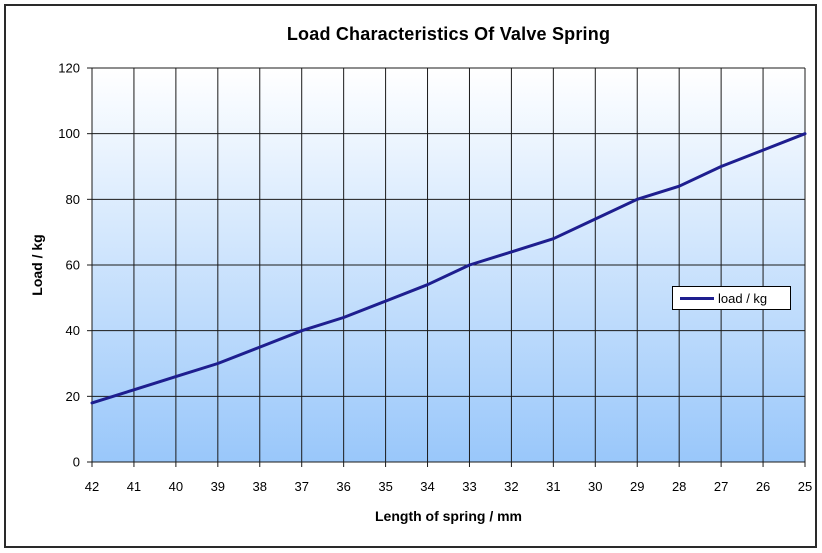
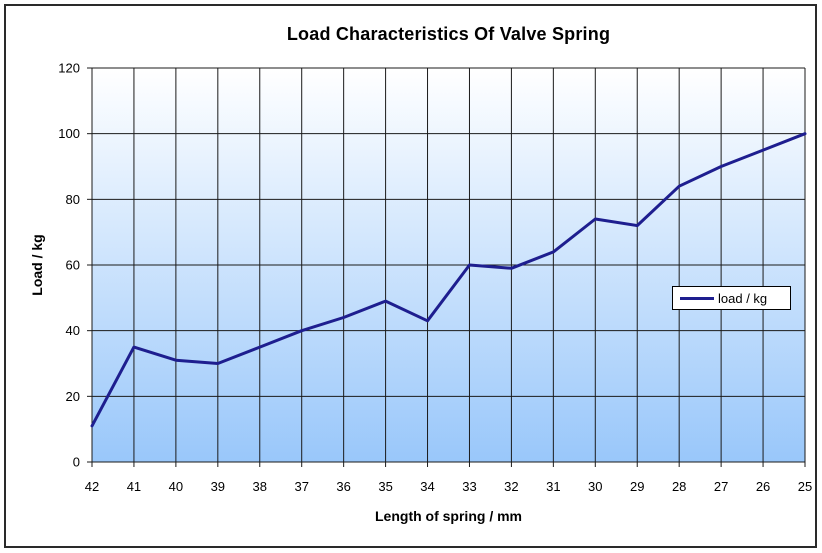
42: 18 -> 11
41: 22 -> 35
40: 26 -> 31
34: 54 -> 43
32: 64 -> 59
31: 68 -> 64
29: 80 -> 72
